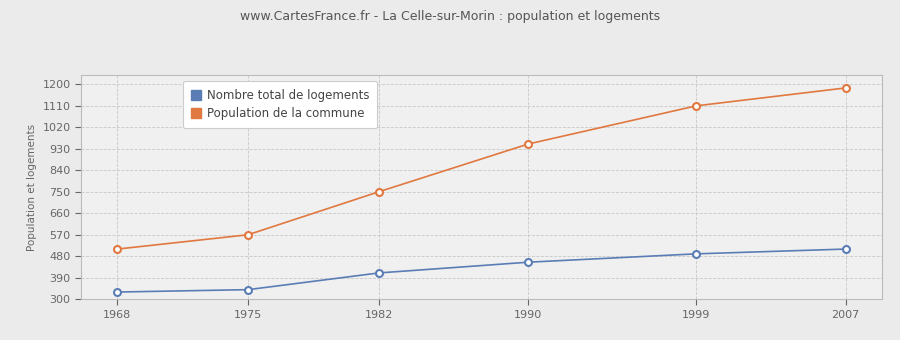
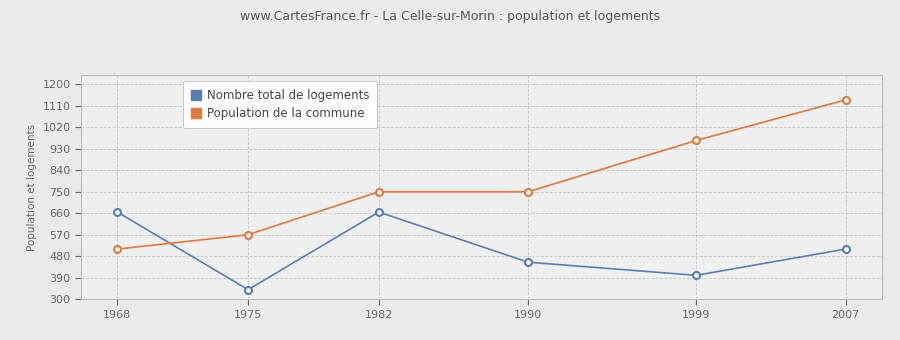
Nombre total de logements/1968: 330 -> 665
Nombre total de logements/1982: 410 -> 665
Population de la commune/1990: 950 -> 750
Nombre total de logements/1999: 490 -> 400
Population de la commune/1999: 1110 -> 965
Population de la commune/2007: 1185 -> 1135
